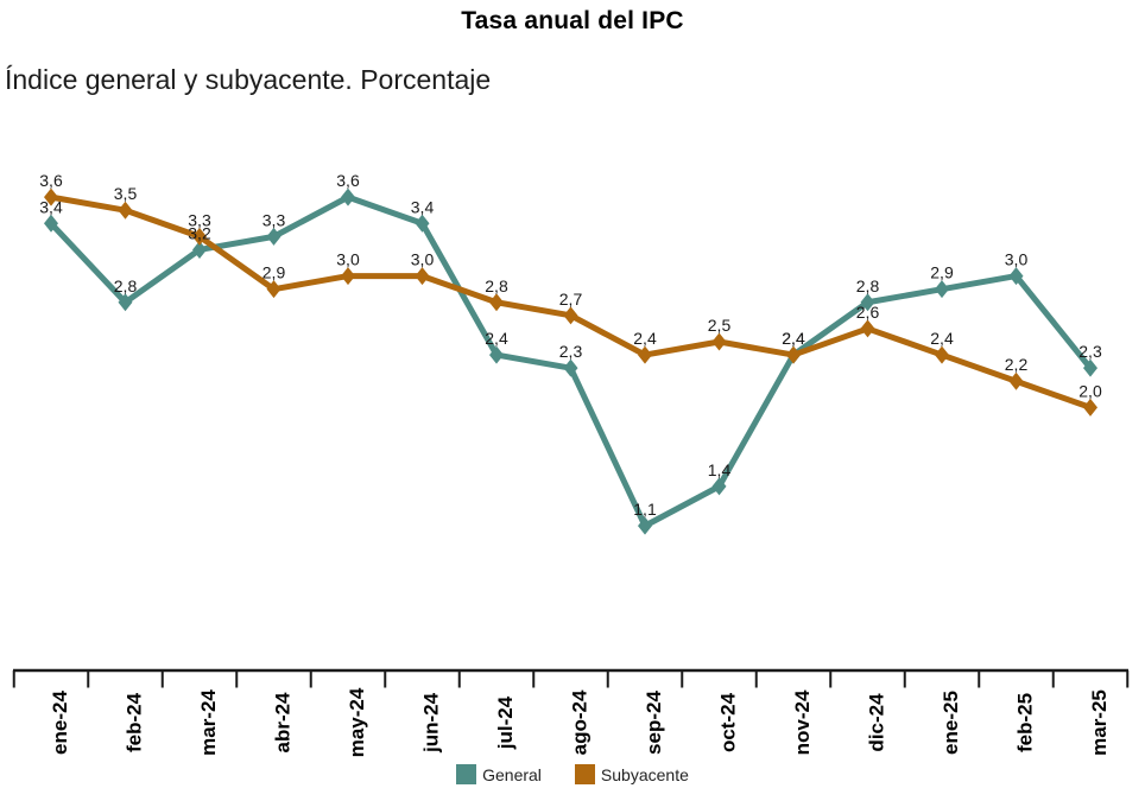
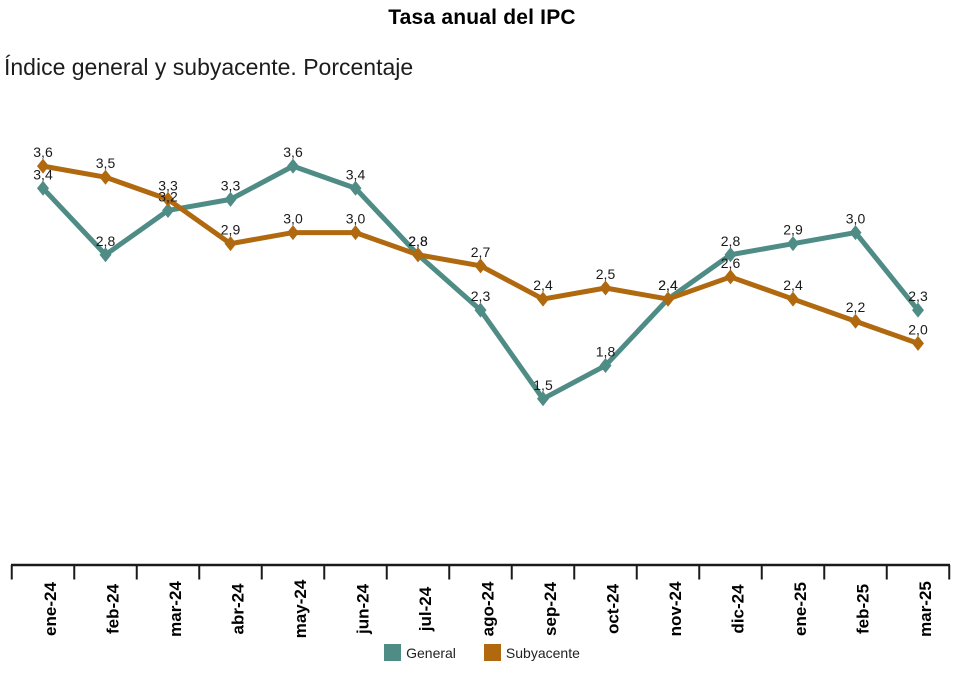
General/jul-24: 2,4 -> 2,8
General/sep-24: 1,1 -> 1,5
General/oct-24: 1,4 -> 1,8
